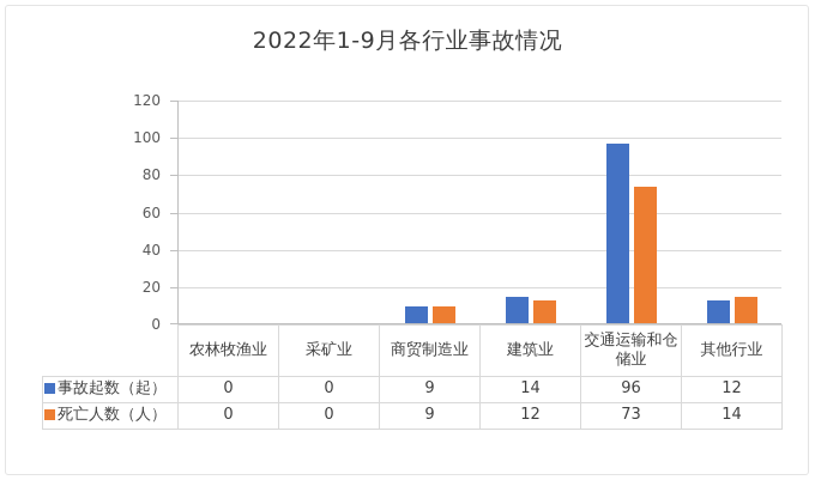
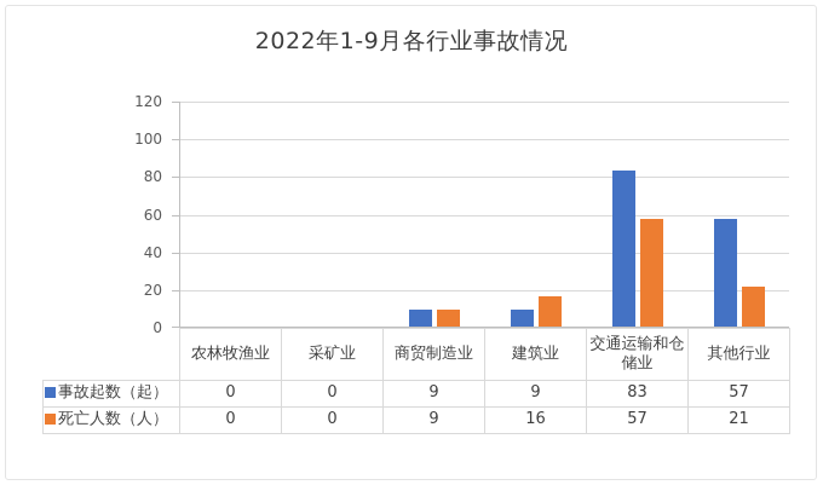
事故起数（起）/建筑业: 14 -> 9
死亡人数（人）/建筑业: 12 -> 16
事故起数（起）/交通运输和仓储业: 96 -> 83
死亡人数（人）/交通运输和仓储业: 73 -> 57
事故起数（起）/其他行业: 12 -> 57
死亡人数（人）/其他行业: 14 -> 21
